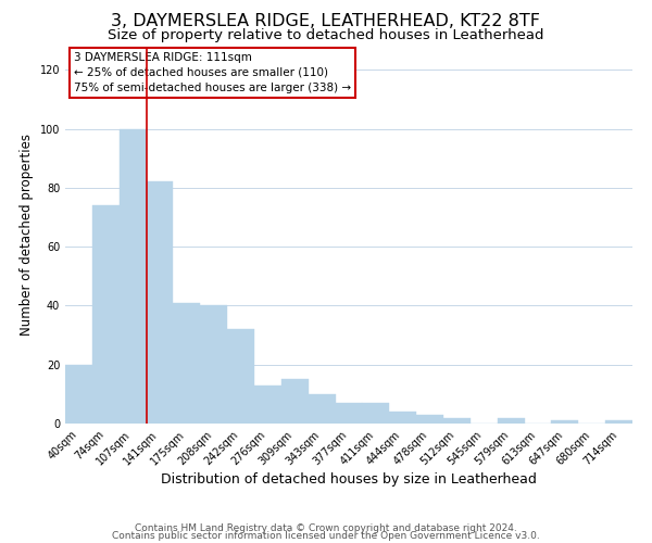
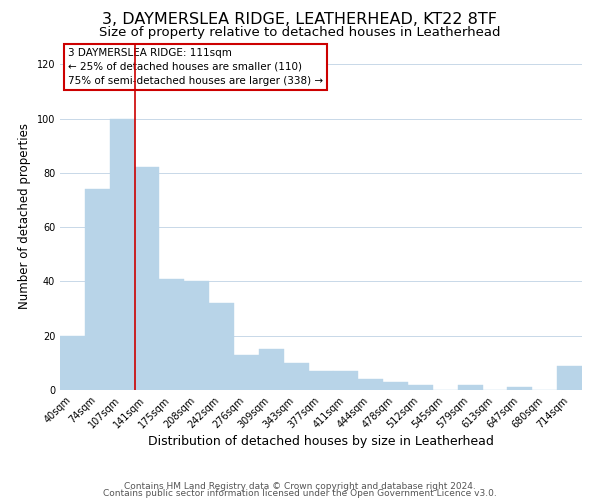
714sqm: 1 -> 9
